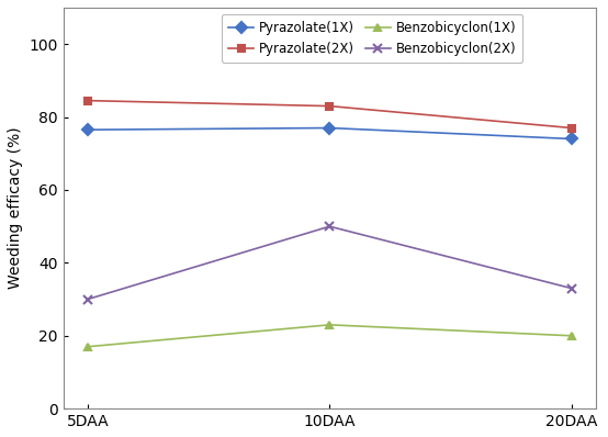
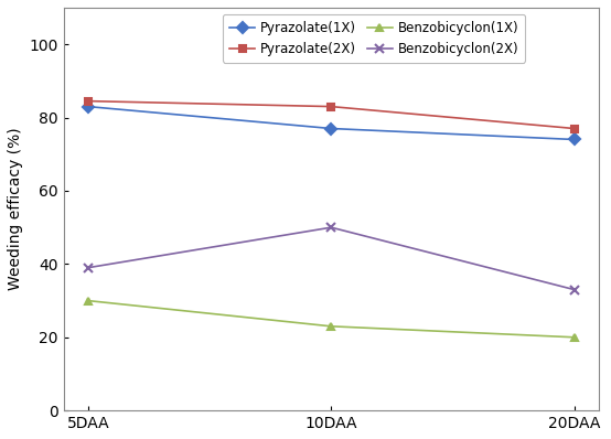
Pyrazolate(1X)/5DAA: 76.5 -> 83.0
Benzobicyclon(1X)/5DAA: 17 -> 30
Benzobicyclon(2X)/5DAA: 30 -> 39
